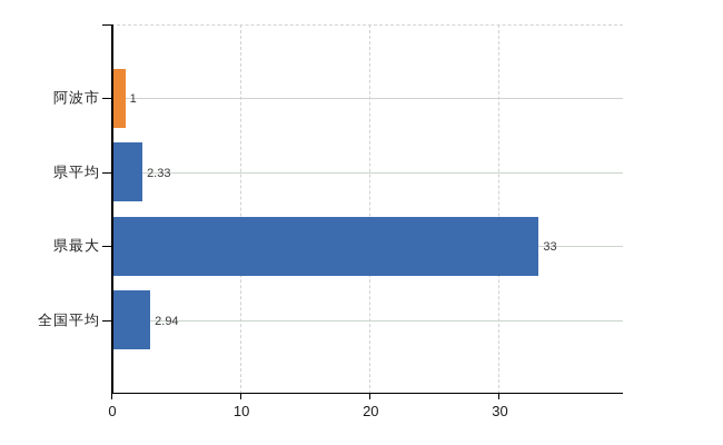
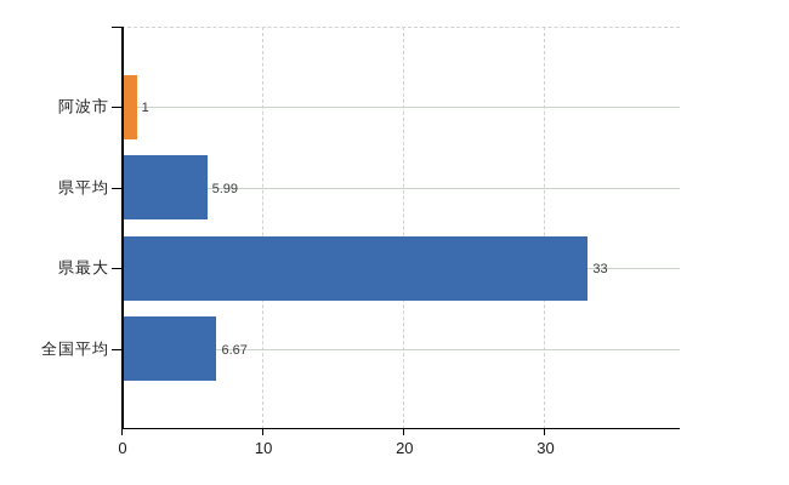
県平均: 2.33 -> 5.99
全国平均: 2.94 -> 6.67
